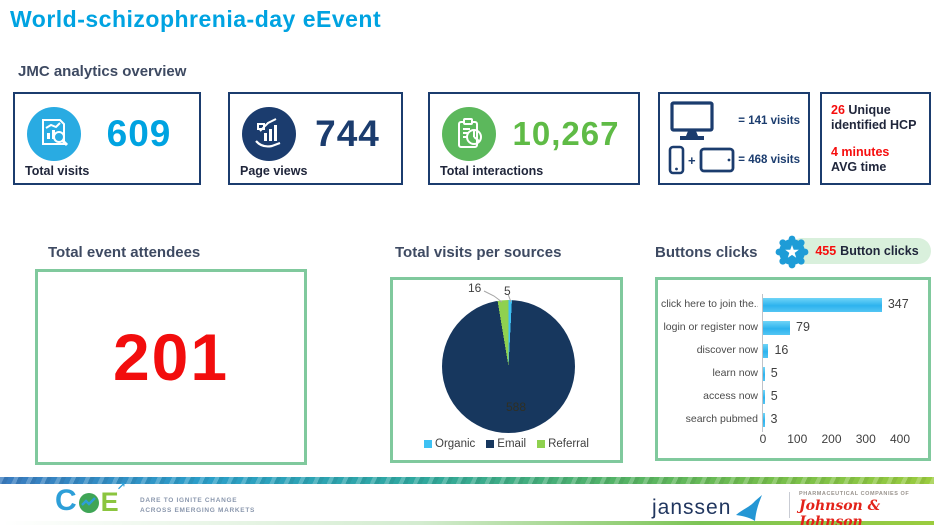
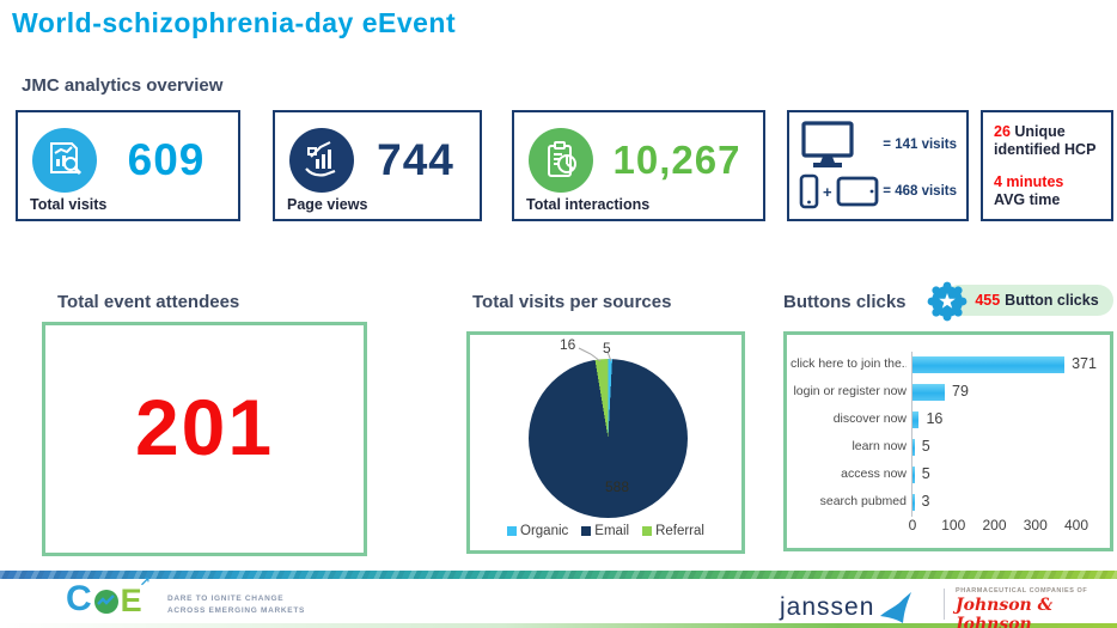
Buttons clicks/click here to join the...: 347 -> 371
